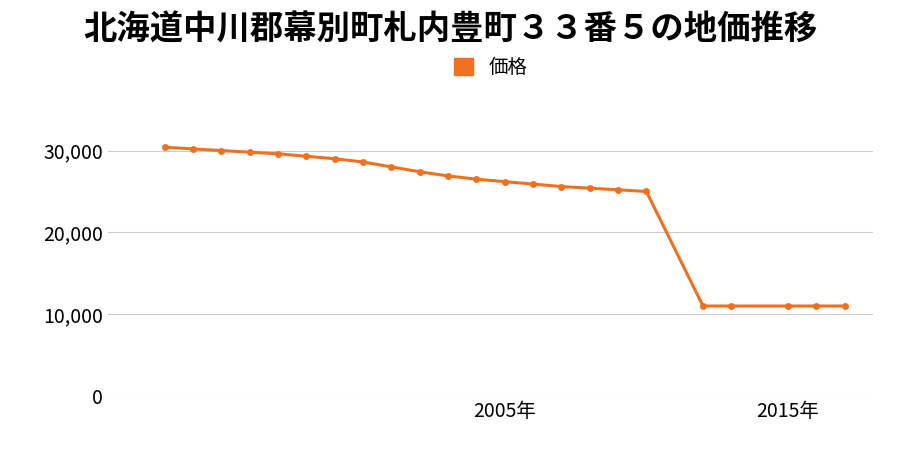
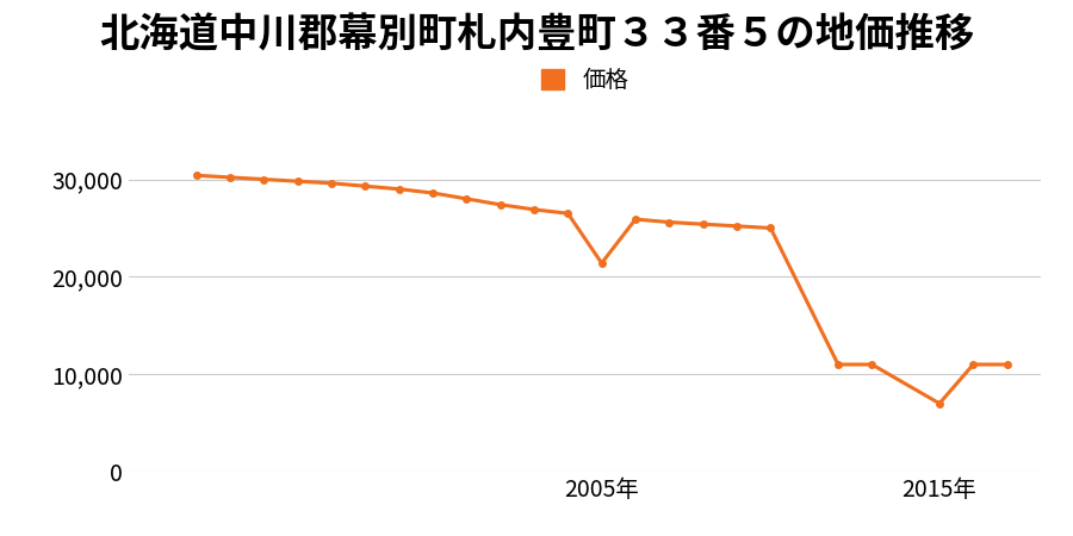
2005年: 26,200 -> 21,400
2015年: 11,000 -> 7,000
